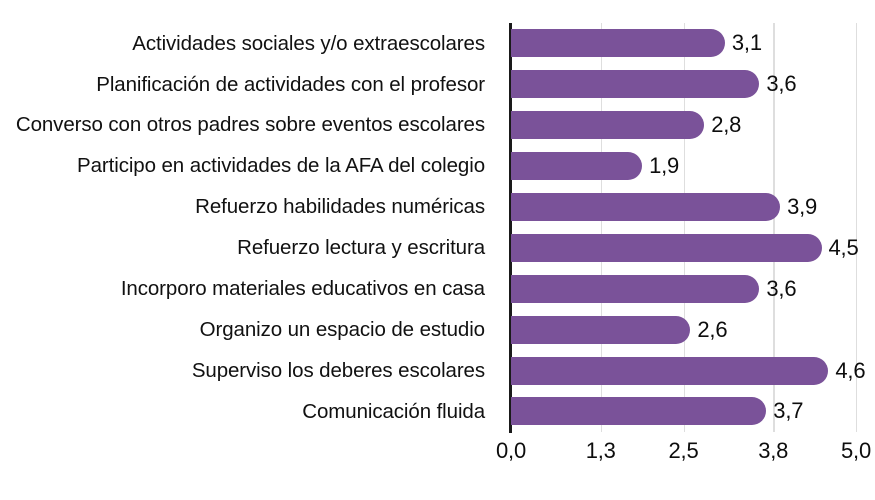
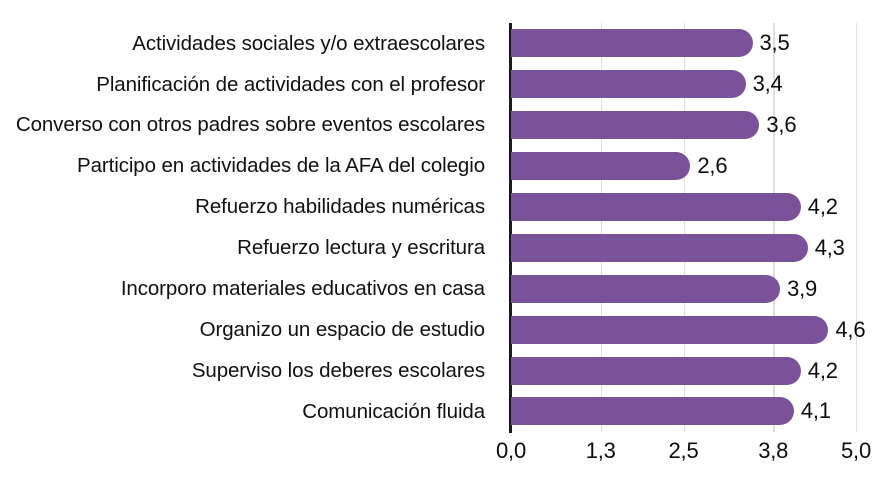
Actividades sociales y/o extraescolares: 3,1 -> 3,5
Planificación de actividades con el profesor: 3,6 -> 3,4
Converso con otros padres sobre eventos escolares: 2,8 -> 3,6
Participo en actividades de la AFA del colegio: 1,9 -> 2,6
Refuerzo habilidades numéricas: 3,9 -> 4,2
Refuerzo lectura y escritura: 4,5 -> 4,3
Incorporo materiales educativos en casa: 3,6 -> 3,9
Organizo un espacio de estudio: 2,6 -> 4,6
Superviso los deberes escolares: 4,6 -> 4,2
Comunicación fluida: 3,7 -> 4,1
